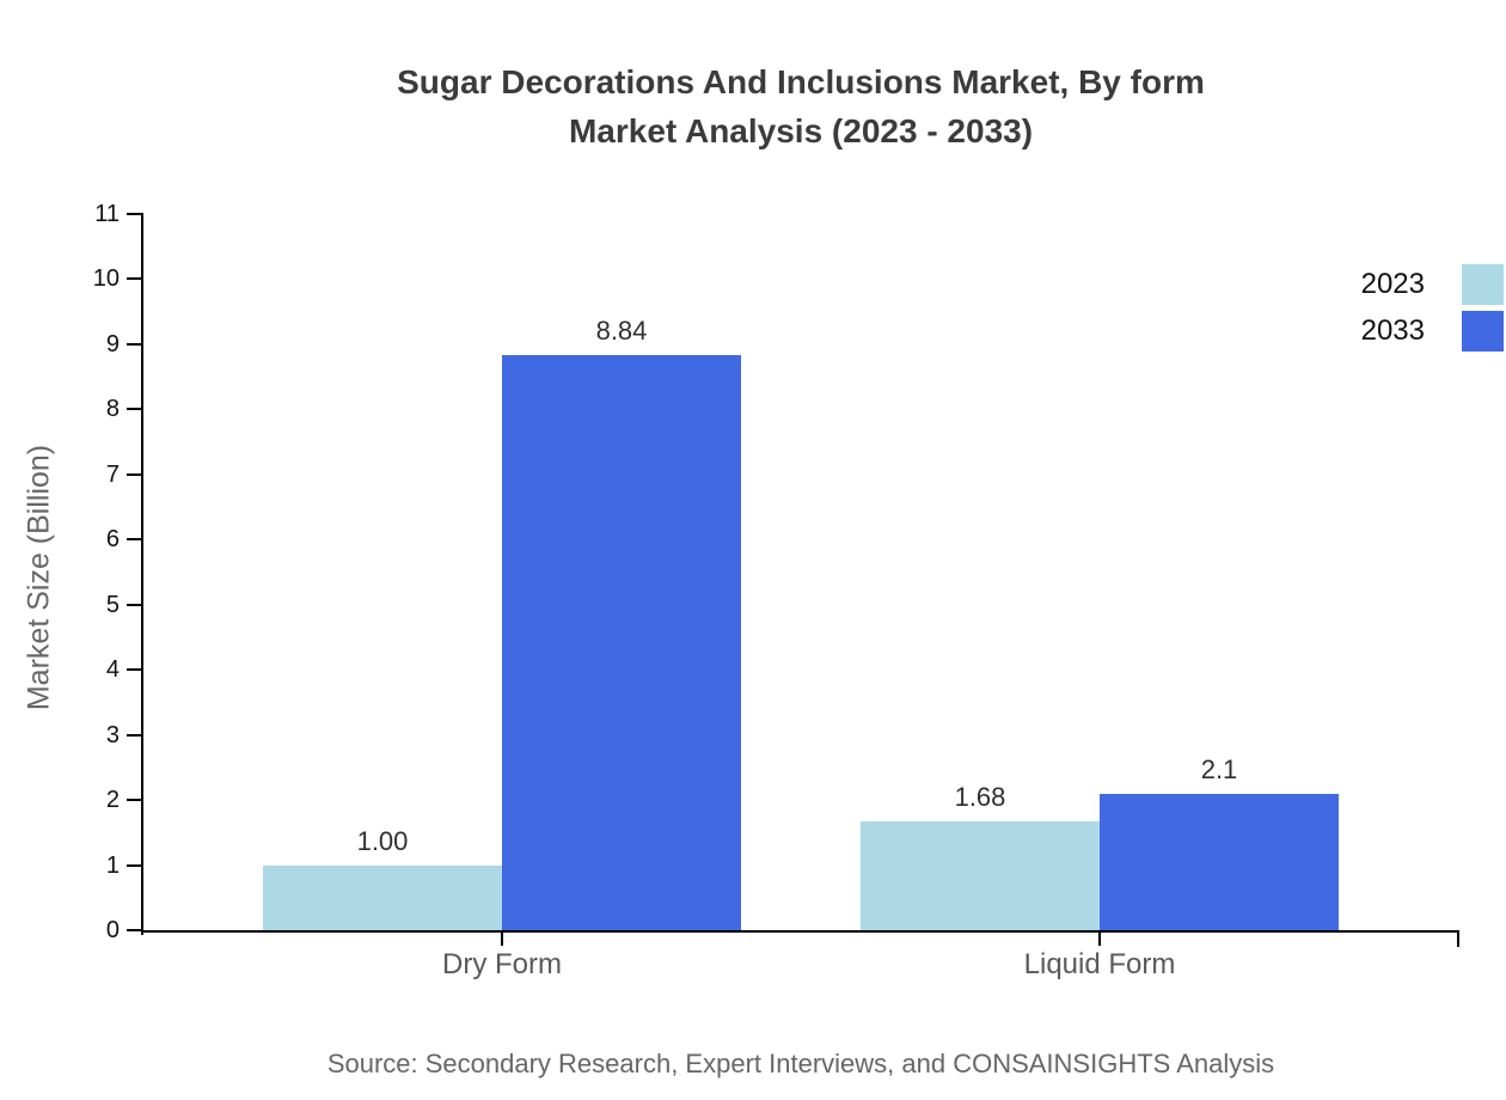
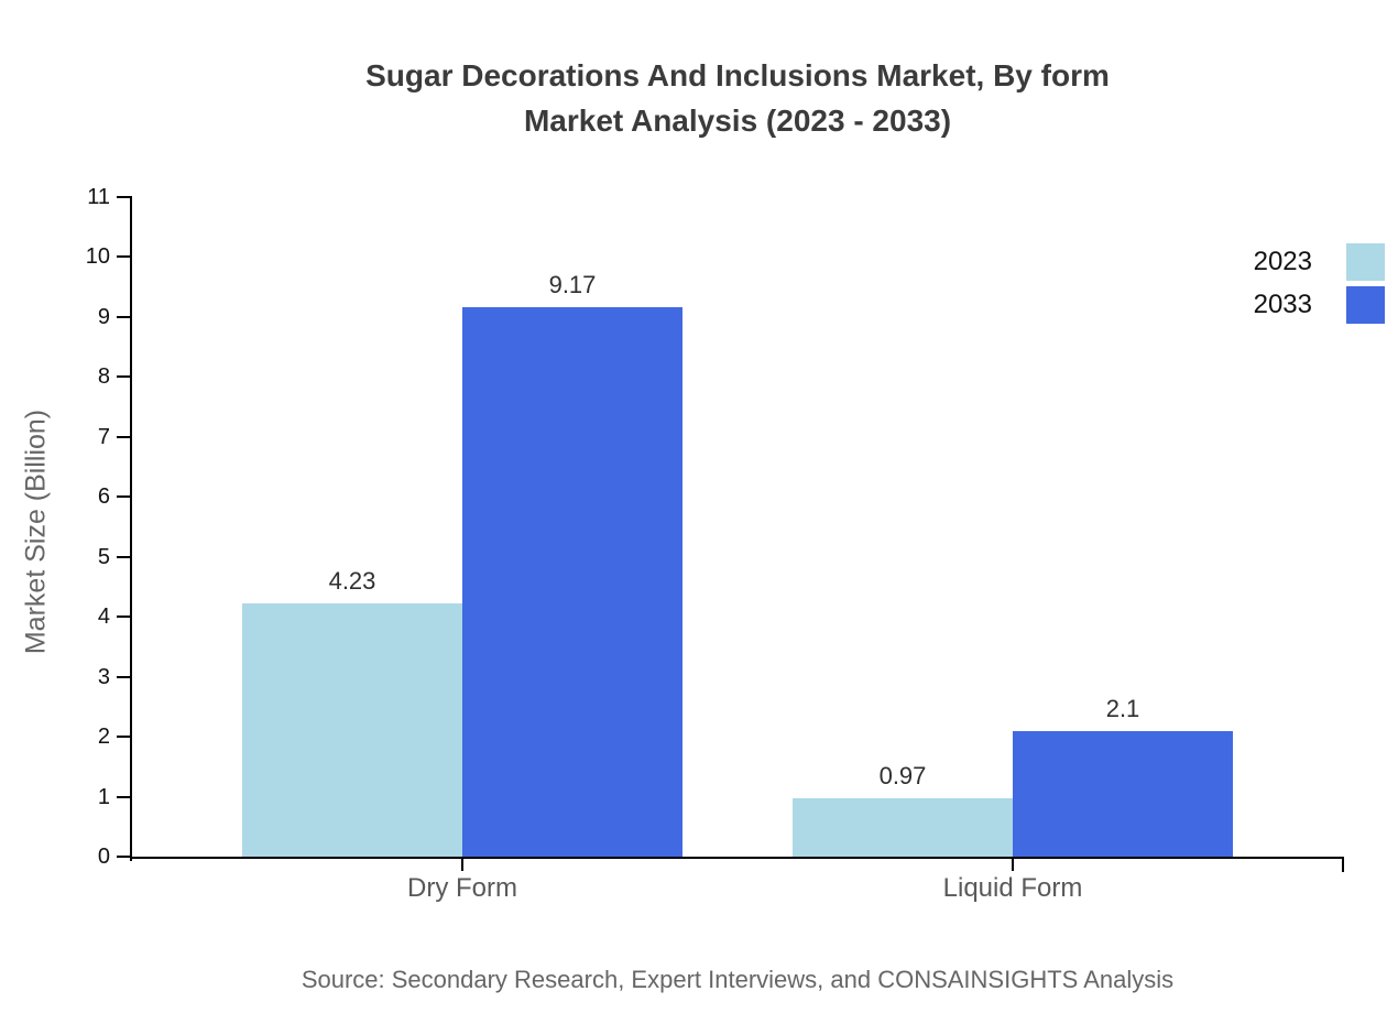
2023/Dry Form: 1.00 -> 4.23
2033/Dry Form: 8.84 -> 9.17
2023/Liquid Form: 1.68 -> 0.97
